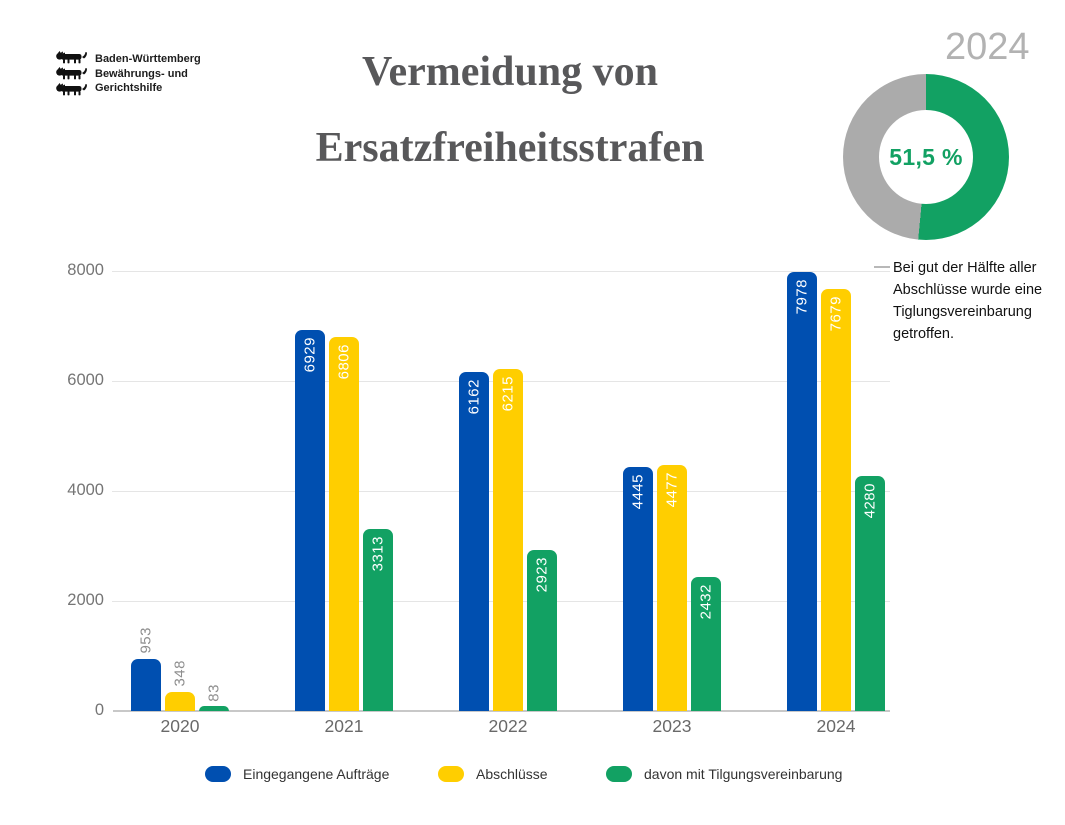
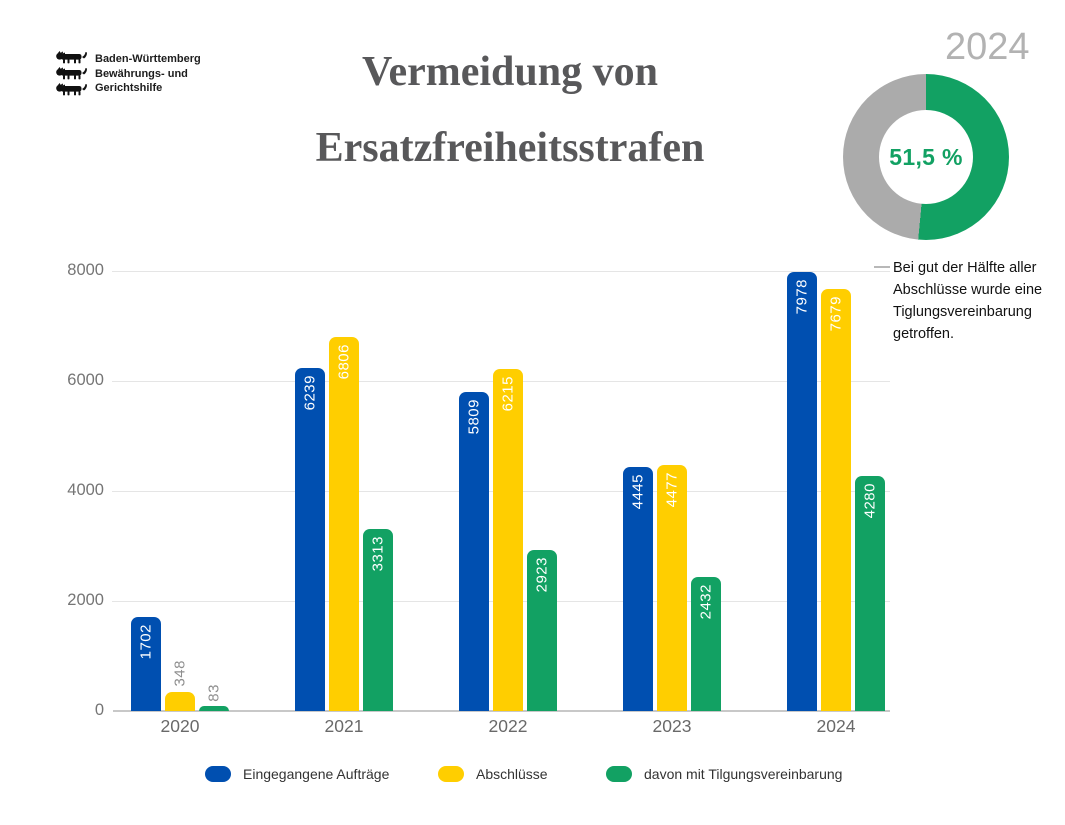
Eingegangene Aufträge/2020: 953 -> 1702
Eingegangene Aufträge/2021: 6929 -> 6239
Eingegangene Aufträge/2022: 6162 -> 5809
